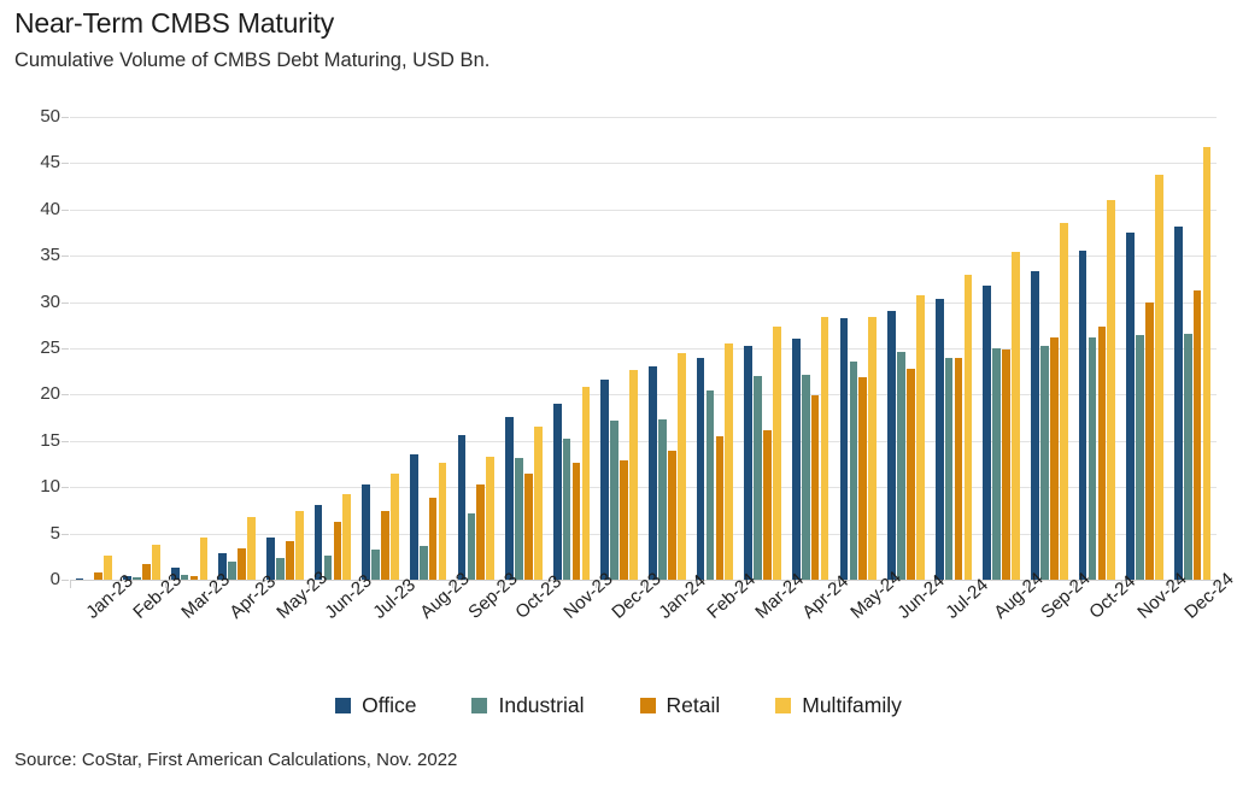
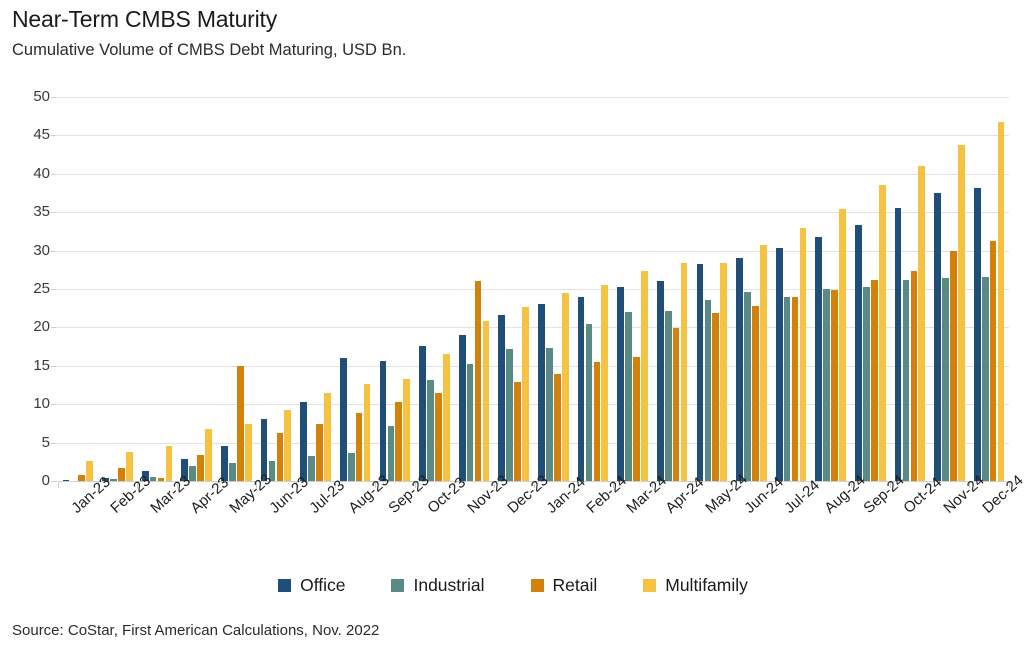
Retail/May-23: 4 -> 15
Office/Aug-23: 14 -> 16
Retail/Nov-23: 13 -> 26
